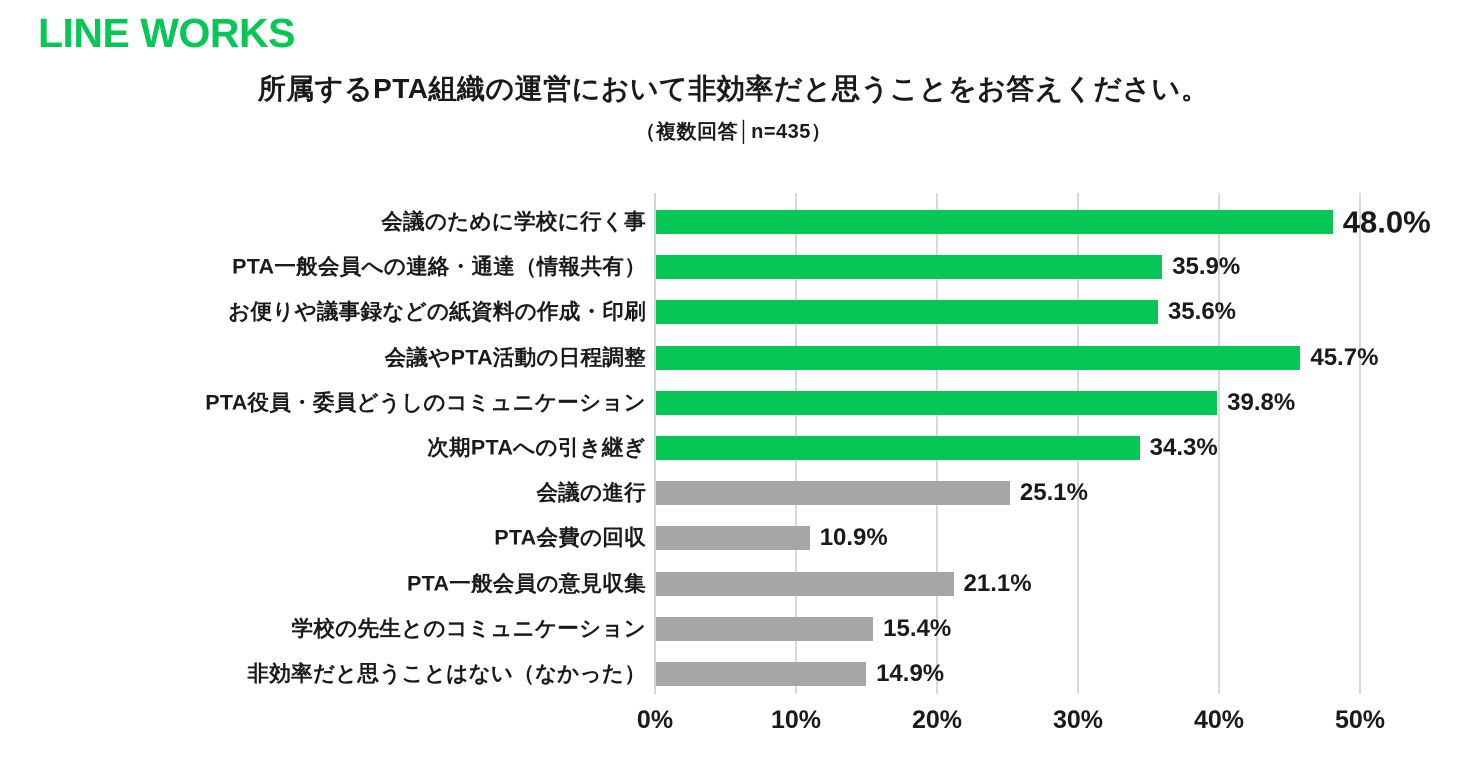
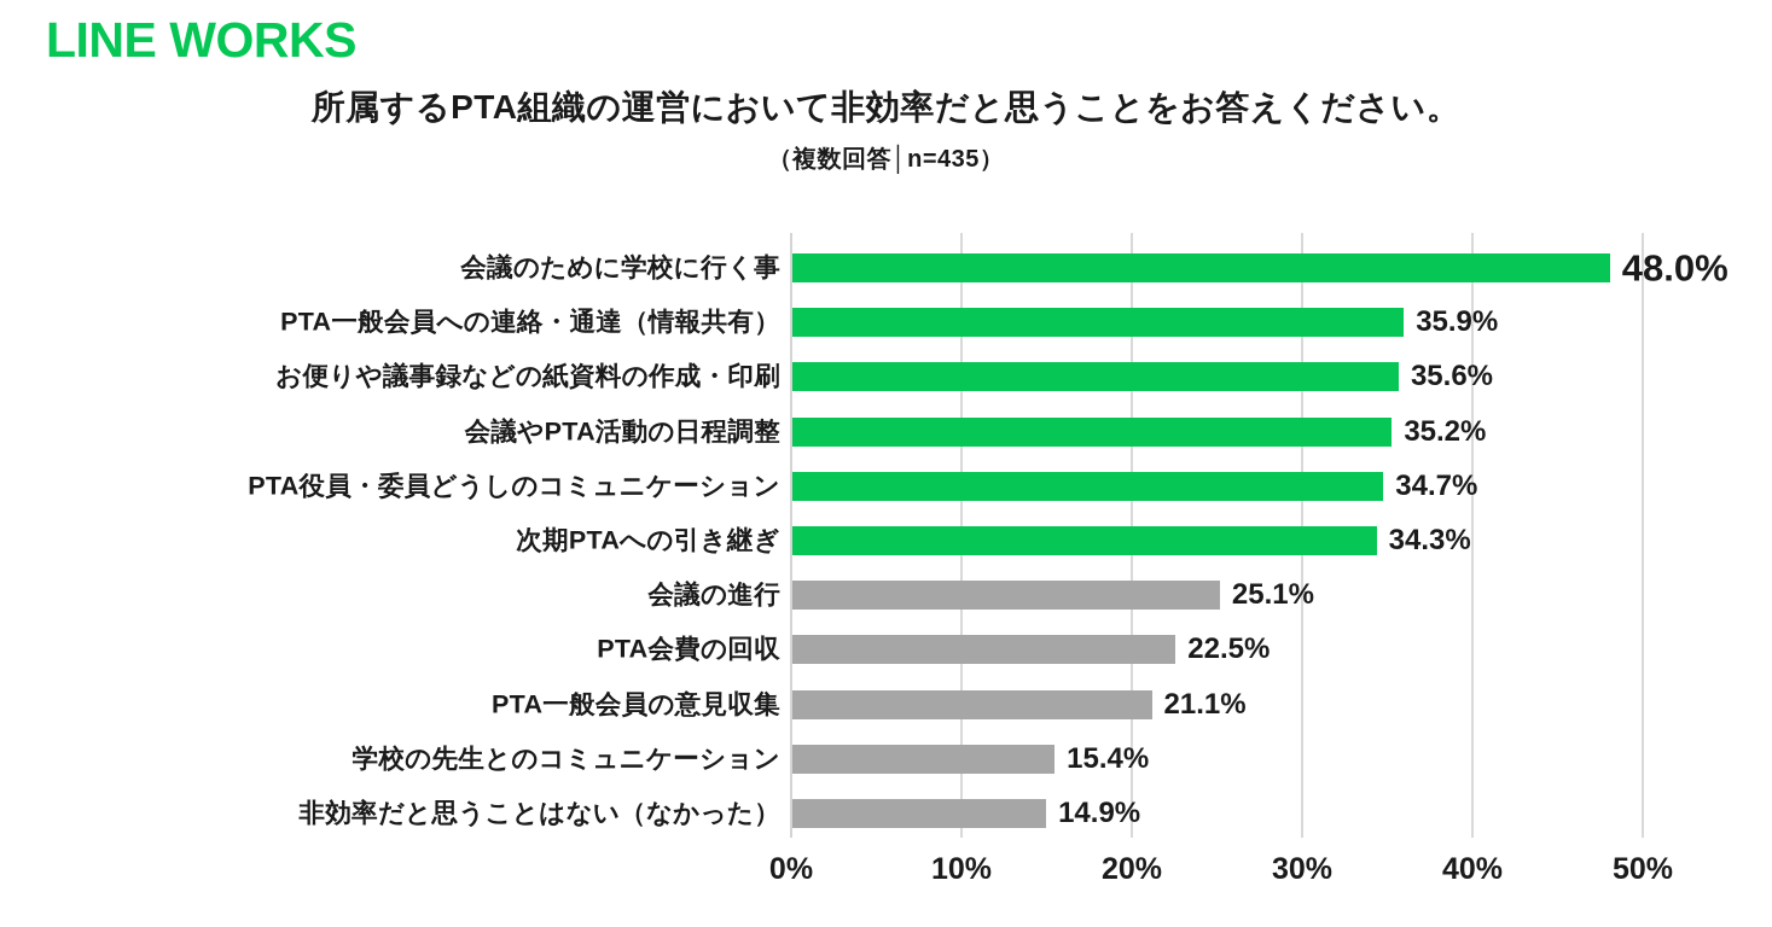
会議やPTA活動の日程調整: 45.7% -> 35.2%
PTA役員・委員どうしのコミュニケーション: 39.8% -> 34.7%
PTA会費の回収: 10.9% -> 22.5%
